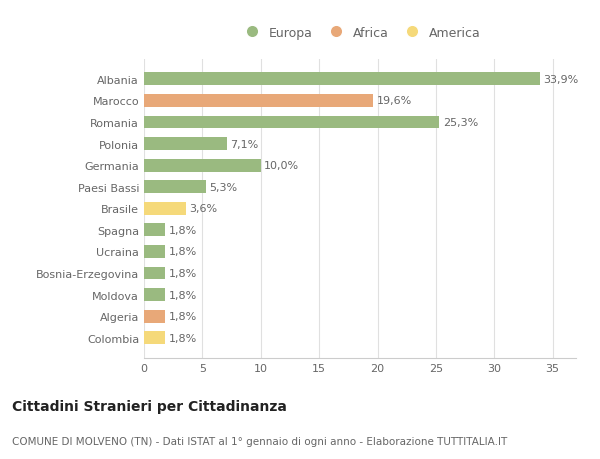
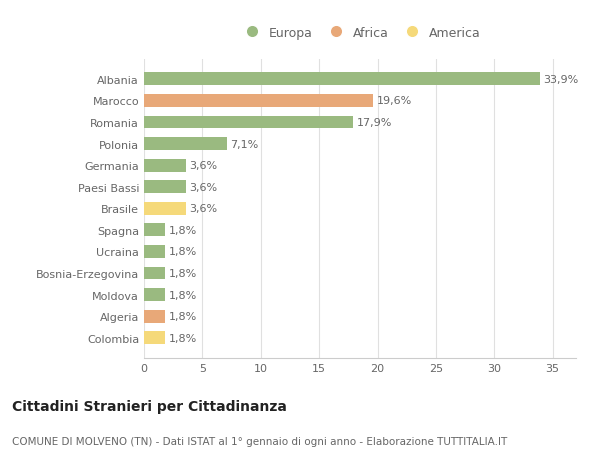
Romania: 25,3% -> 17,9%
Germania: 10,0% -> 3,6%
Paesi Bassi: 5,3% -> 3,6%
